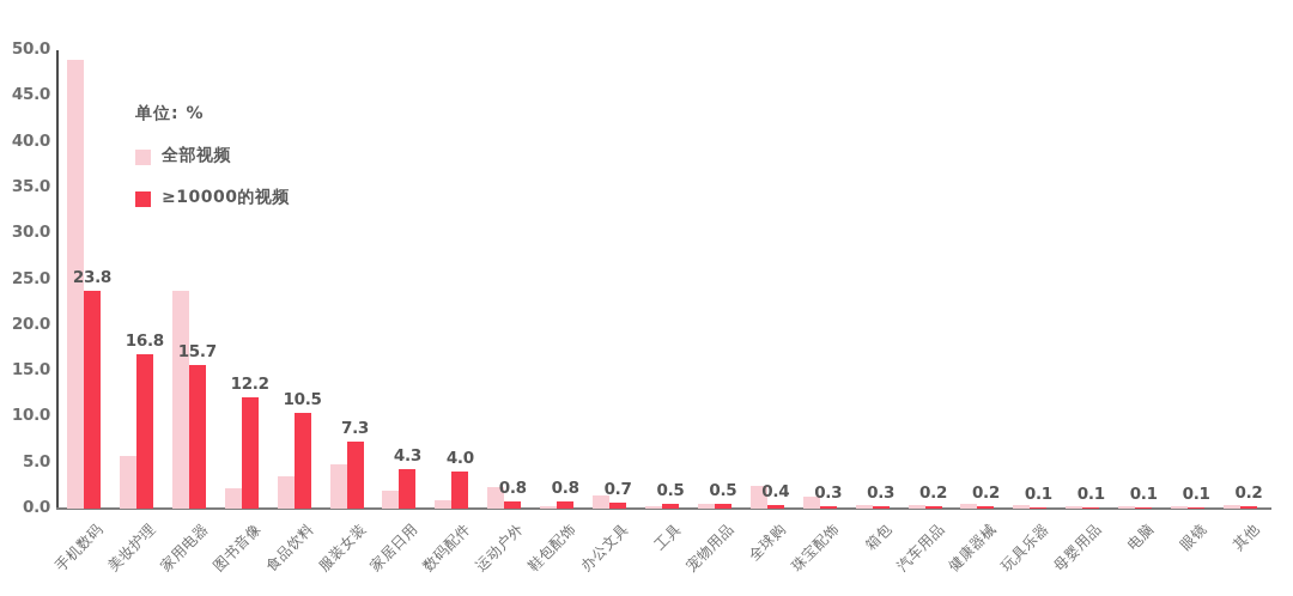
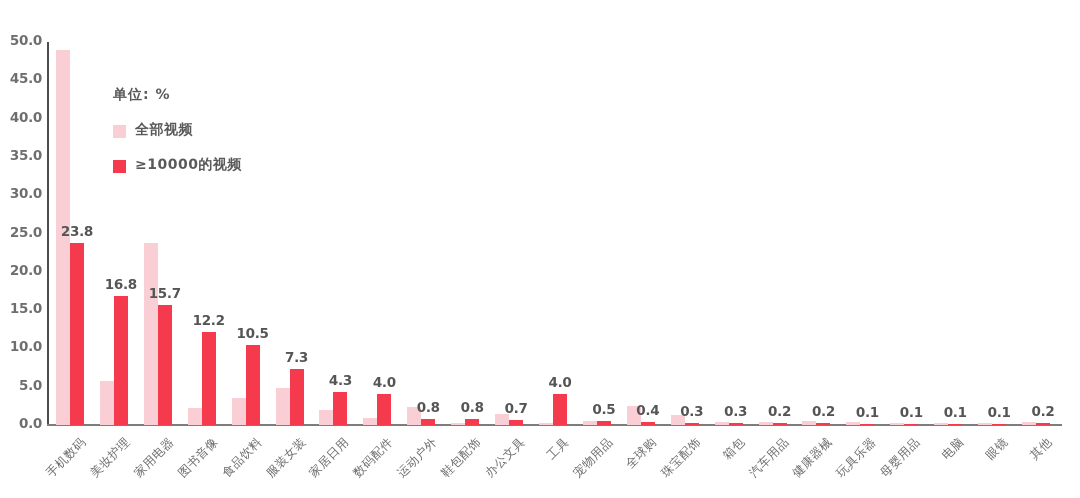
≥10000的视频/工具: 0.5 -> 4.0
